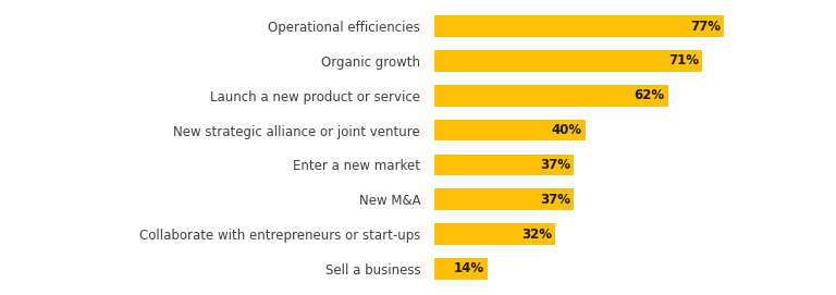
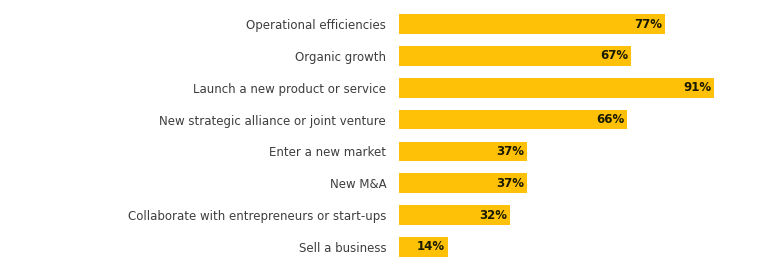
Organic growth: 71% -> 67%
Launch a new product or service: 62% -> 91%
New strategic alliance or joint venture: 40% -> 66%
